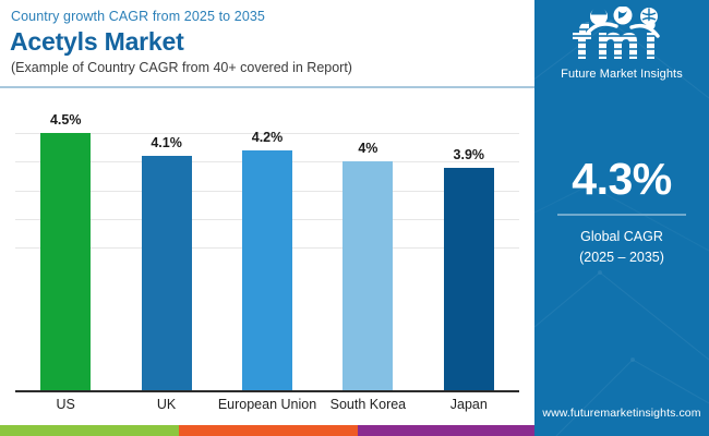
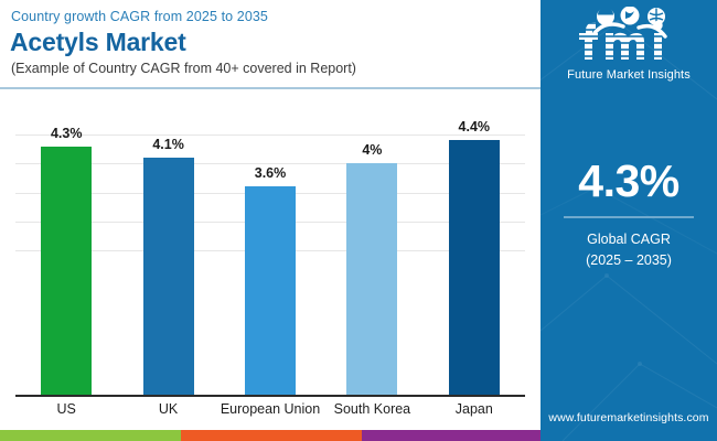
US: 4.5% -> 4.3%
European Union: 4.2% -> 3.6%
Japan: 3.9% -> 4.4%
